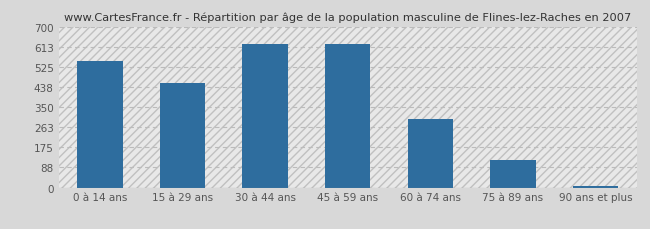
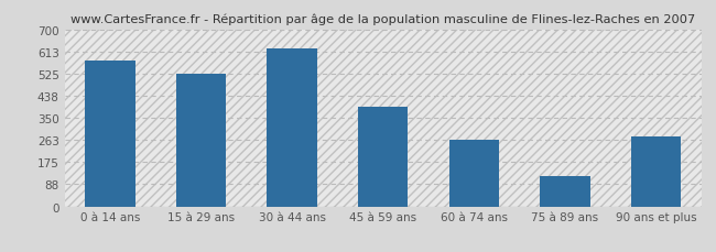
0 à 14 ans: 550 -> 575
15 à 29 ans: 455 -> 525
45 à 59 ans: 626 -> 395
60 à 74 ans: 300 -> 265
90 ans et plus: 5 -> 275
